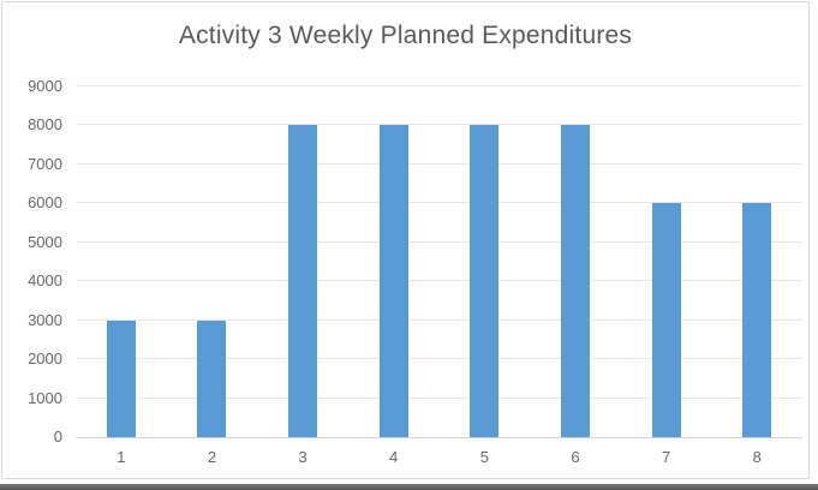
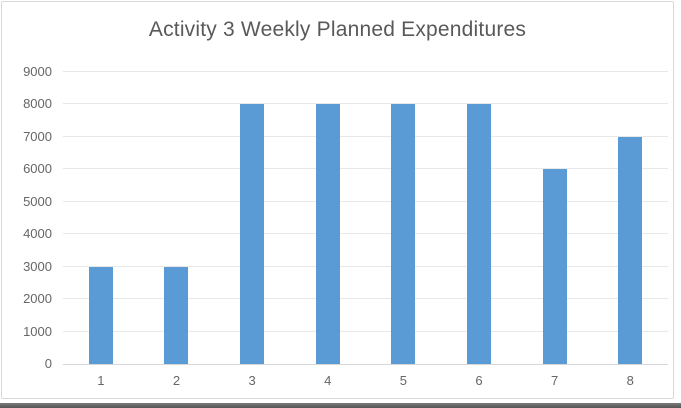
8: 6000 -> 7000
